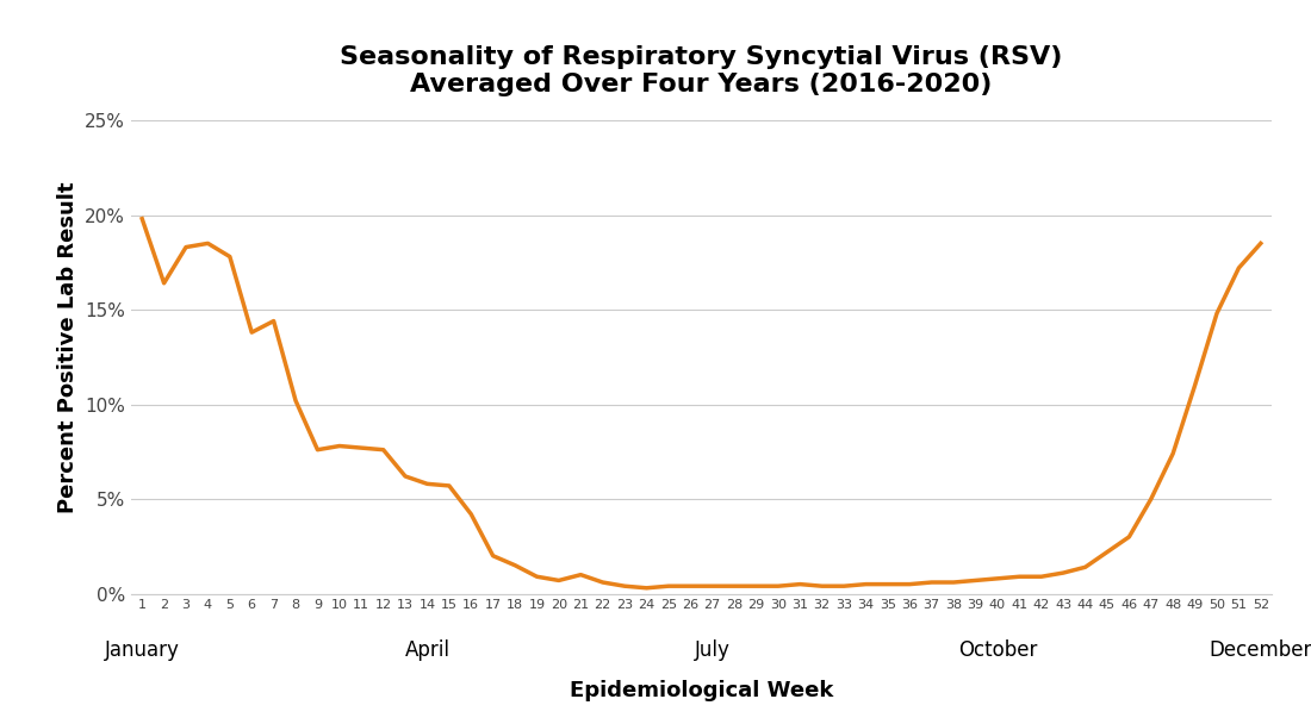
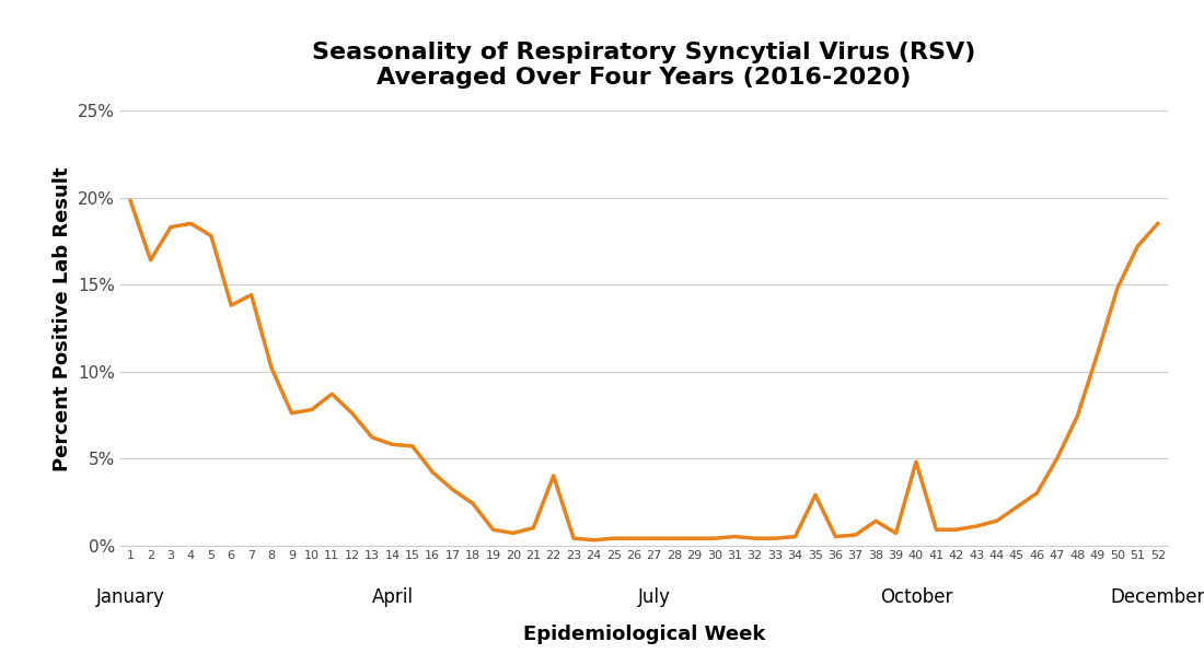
11: 7.7% -> 8.7%
17: 2.0% -> 3.2%
18: 1.5% -> 2.4%
22: 0.6% -> 4.0%
35: 0.5% -> 2.9%
38: 0.6% -> 1.4%
40: 0.8% -> 4.8%
